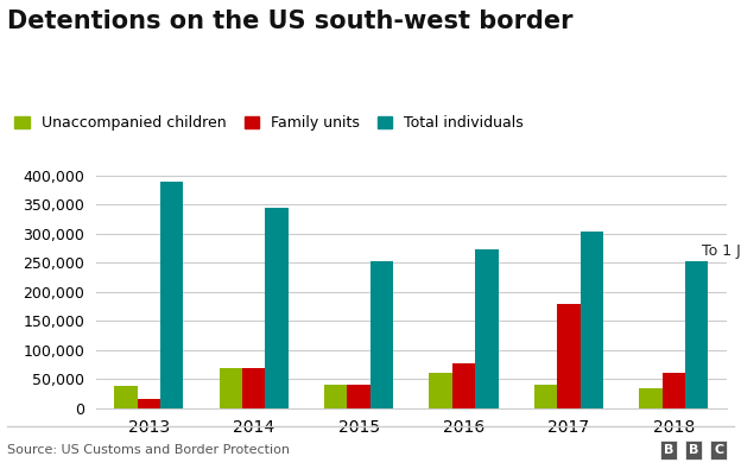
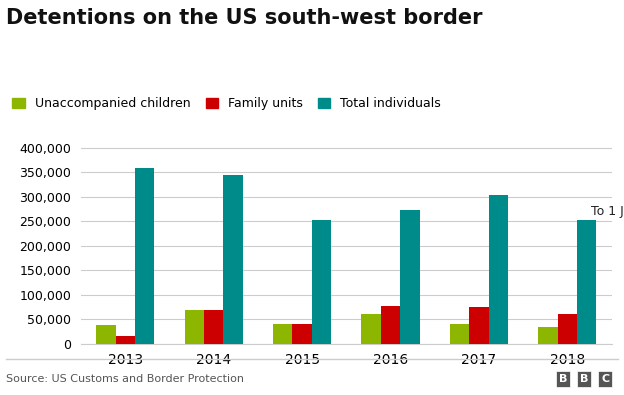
Total individuals/2013: 390,000 -> 360,000
Family units/2017: 180,000 -> 76,000
